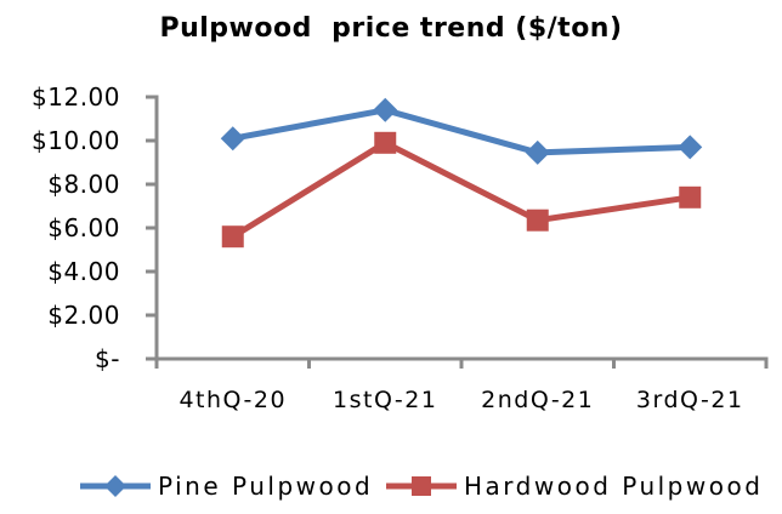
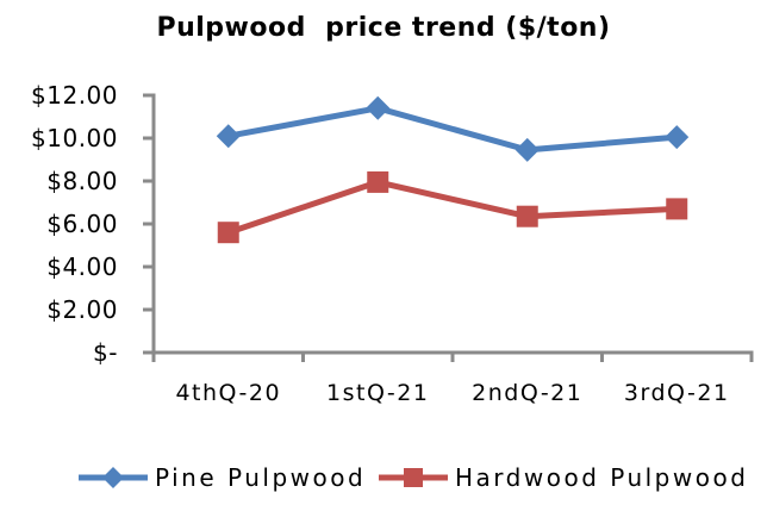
Hardwood Pulpwood/1stQ-21: $9.9 -> $8.0
Pine Pulpwood/3rdQ-21: $9.7 -> $10.1
Hardwood Pulpwood/3rdQ-21: $7.4 -> $6.7
